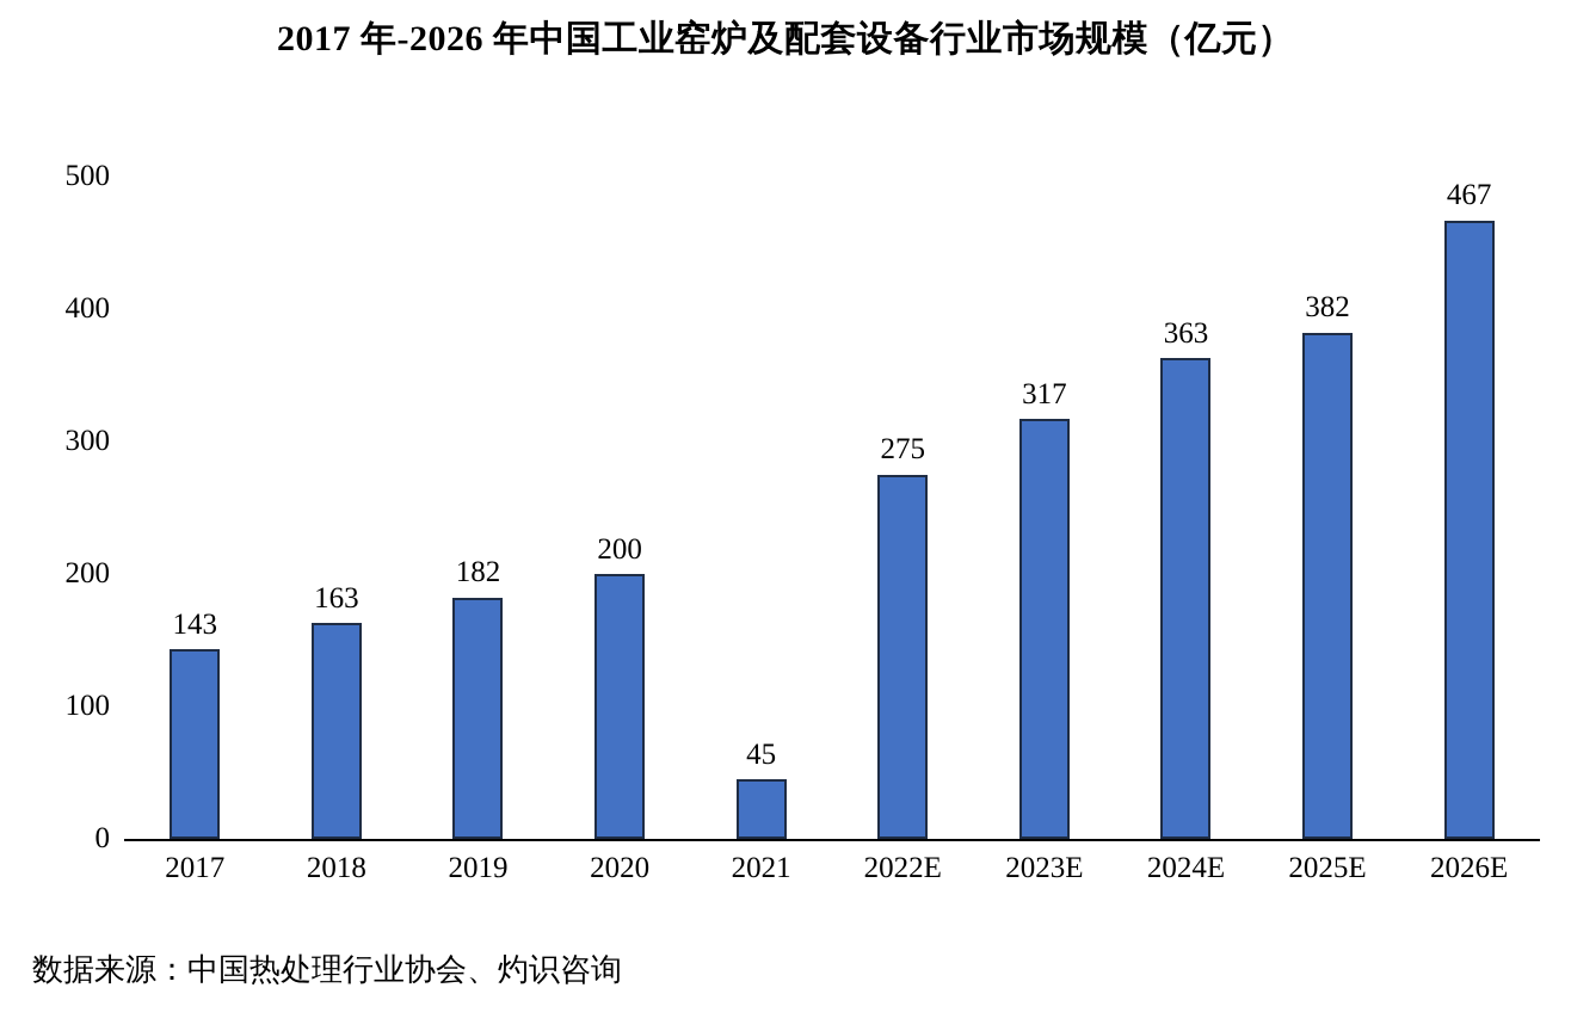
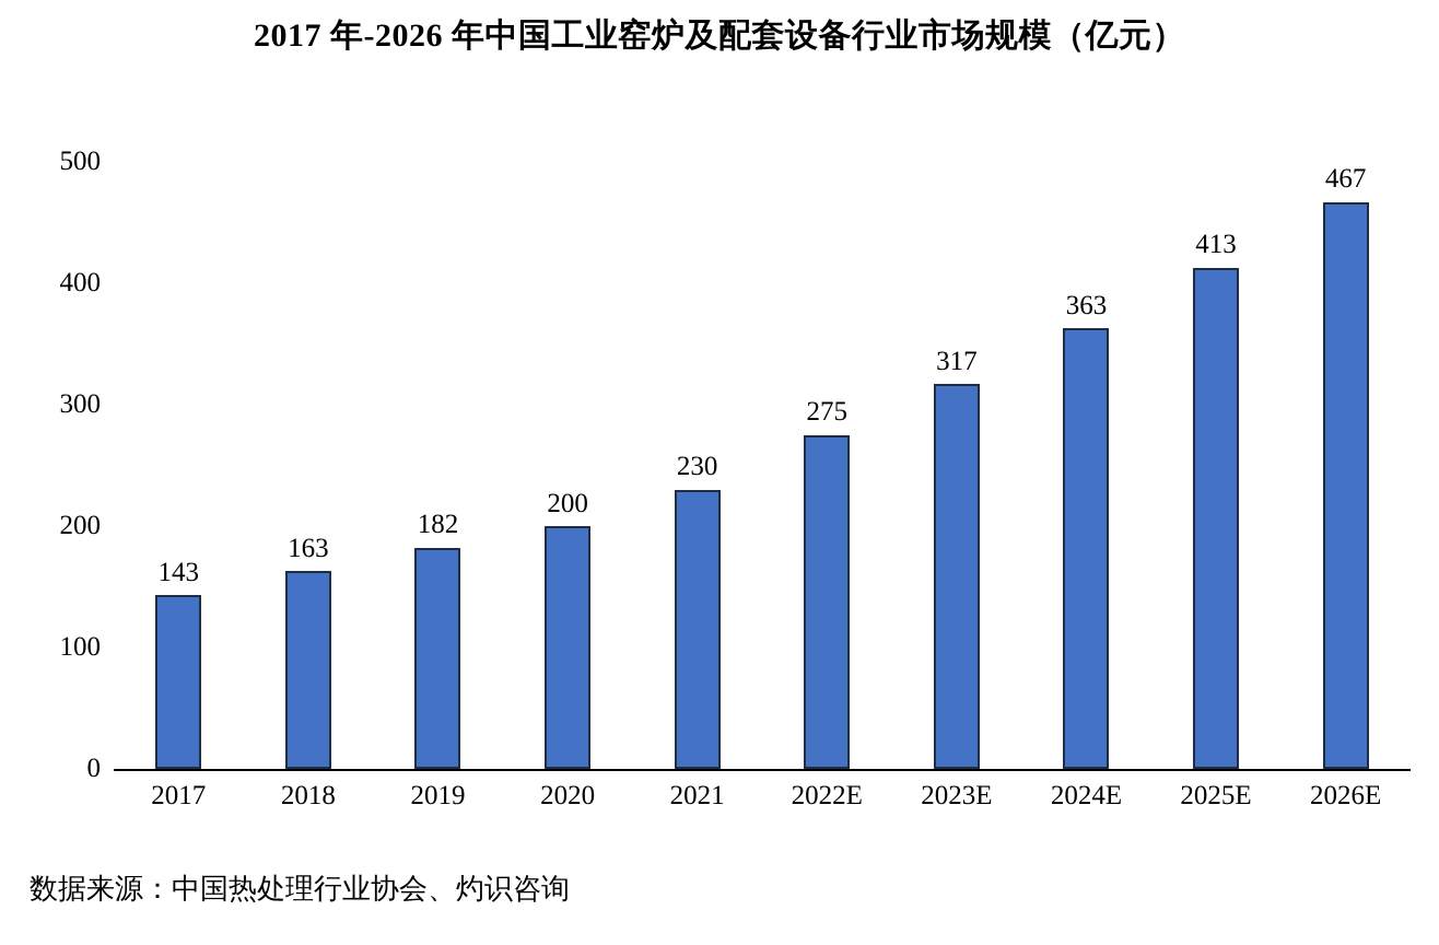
2021: 45 -> 230
2025E: 382 -> 413
